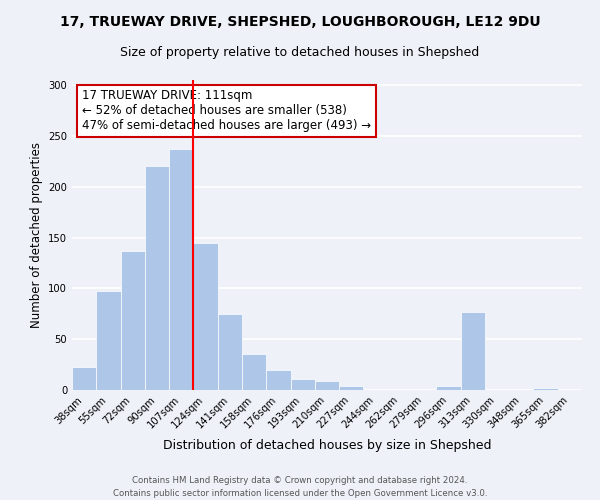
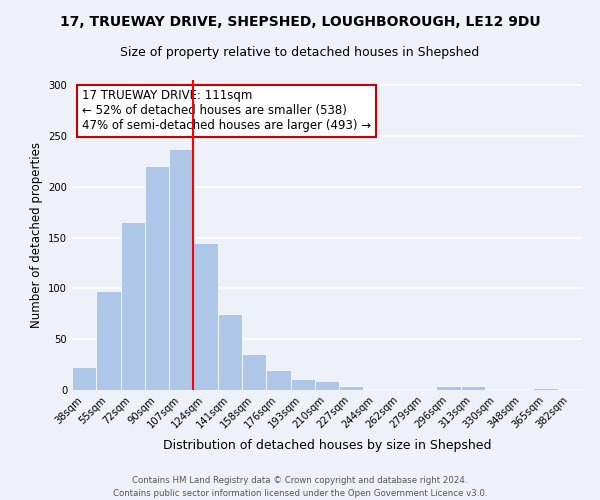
72sqm: 137 -> 165
313sqm: 77 -> 4
